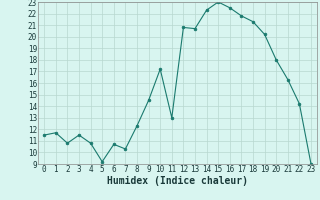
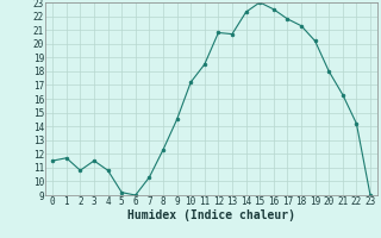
6: 10.7 -> 9.0
11: 13.0 -> 18.5
